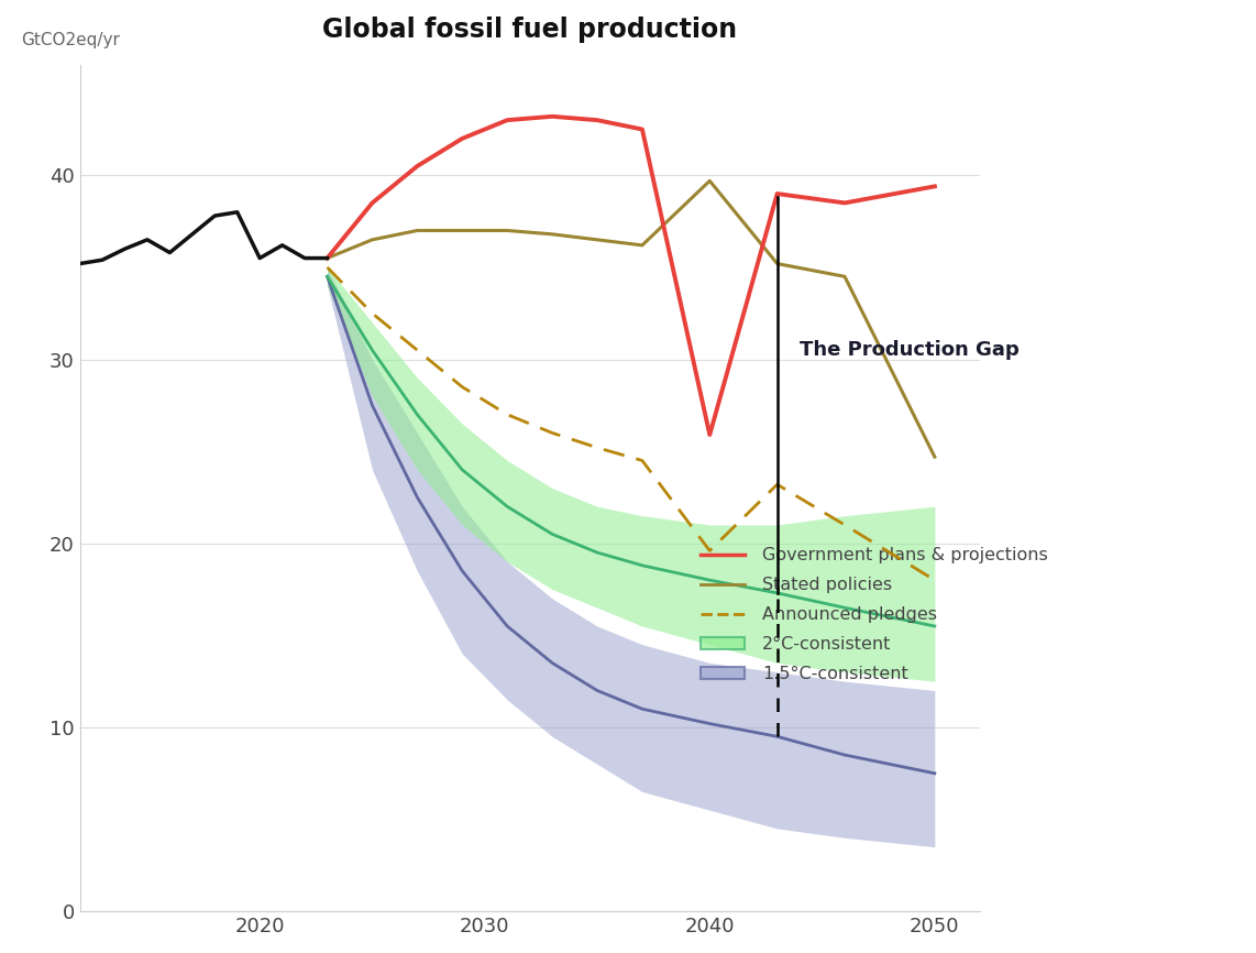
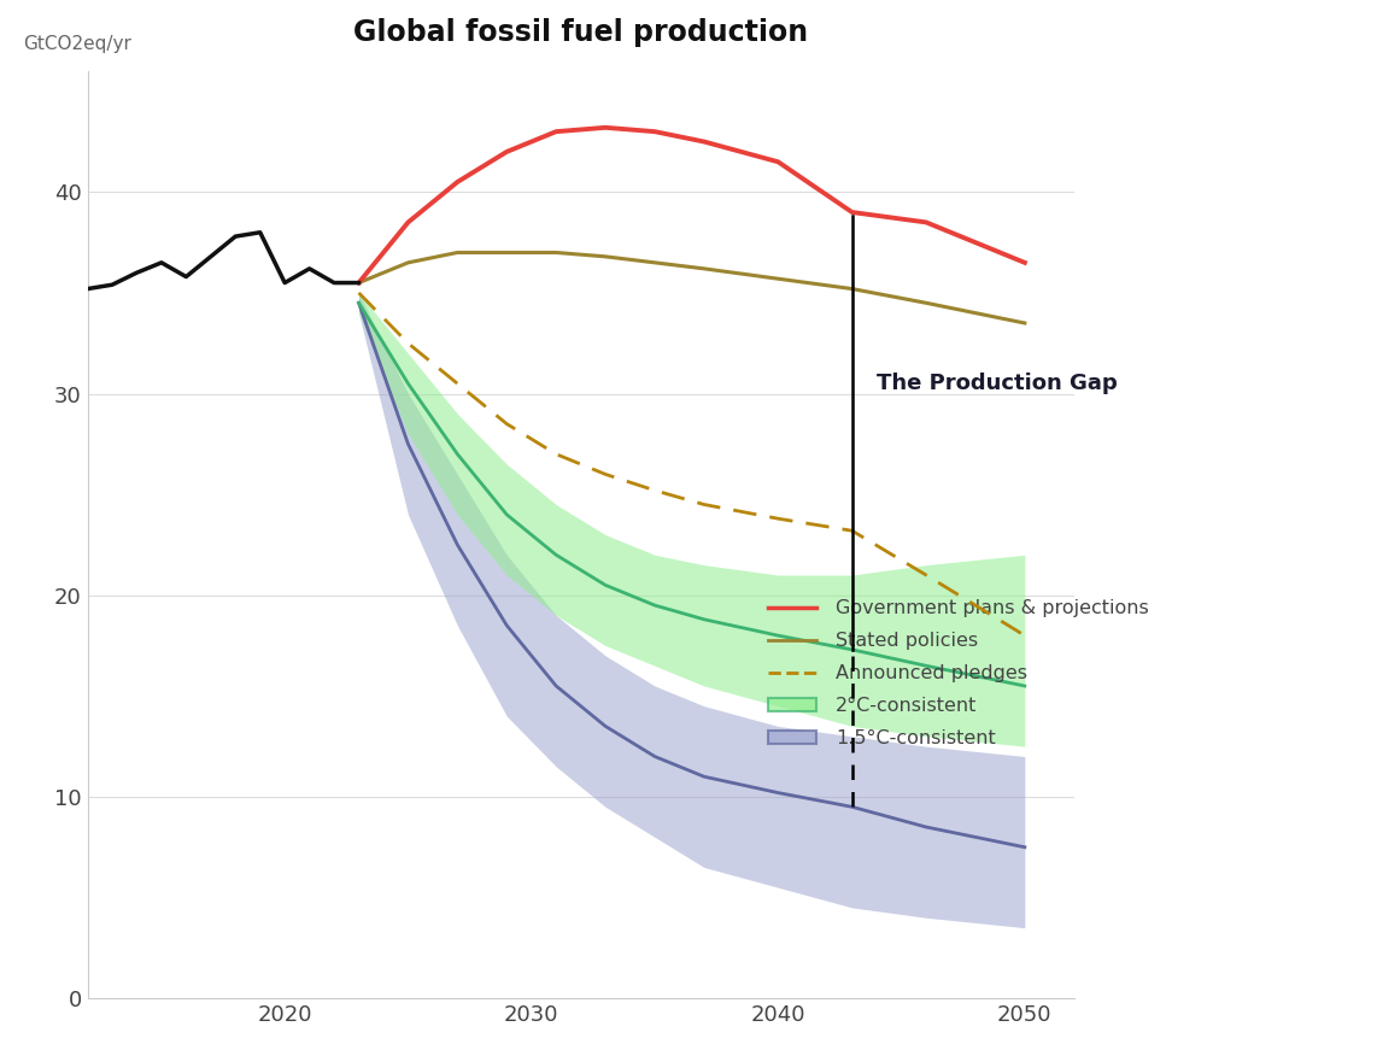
Government plans & projections/2040: 25.9 -> 41.5
Stated policies/2040: 39.7 -> 35.7
Announced pledges/2040: 19.6 -> 23.8
Government plans & projections/2050: 39.4 -> 36.5
Stated policies/2050: 24.7 -> 33.5
